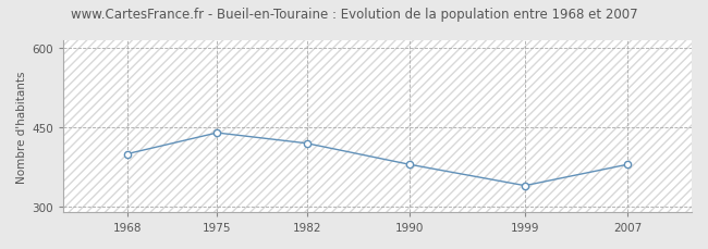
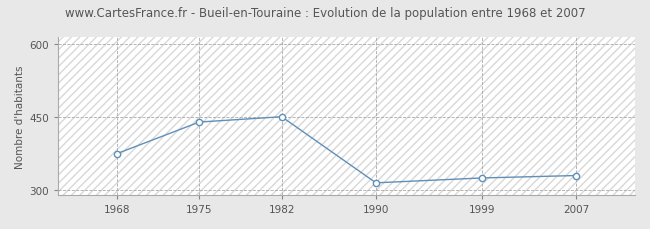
1968: 400 -> 375
1982: 420 -> 451
1990: 380 -> 315
1999: 340 -> 325
2007: 380 -> 330
